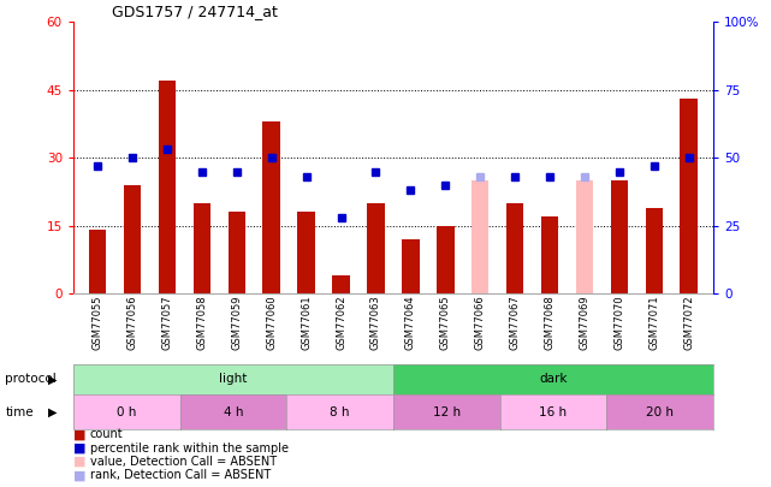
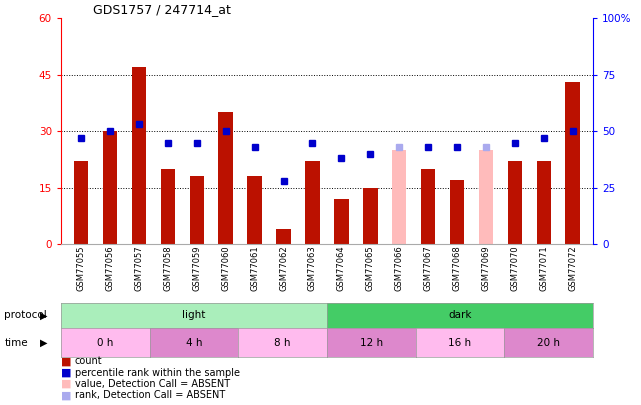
GSM77055: 14 -> 22
GSM77056: 24 -> 30
GSM77060: 38 -> 35
GSM77063: 20 -> 22
GSM77070: 25 -> 22
GSM77071: 19 -> 22
